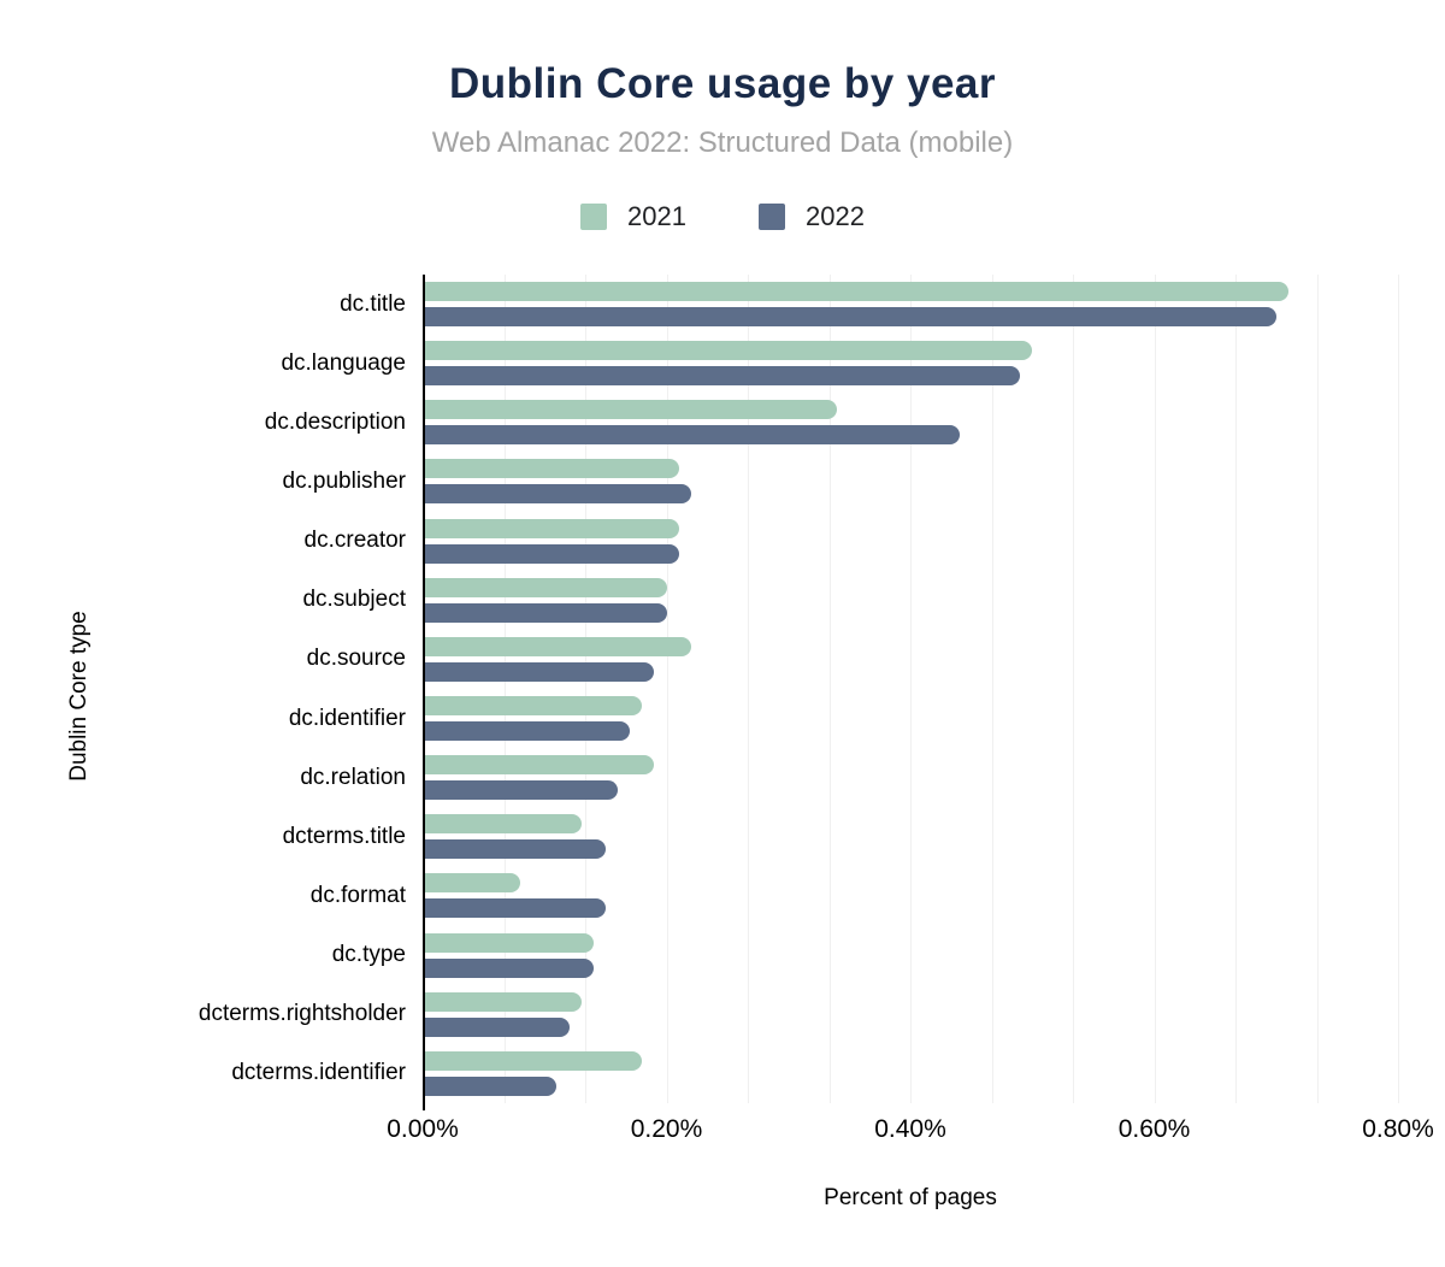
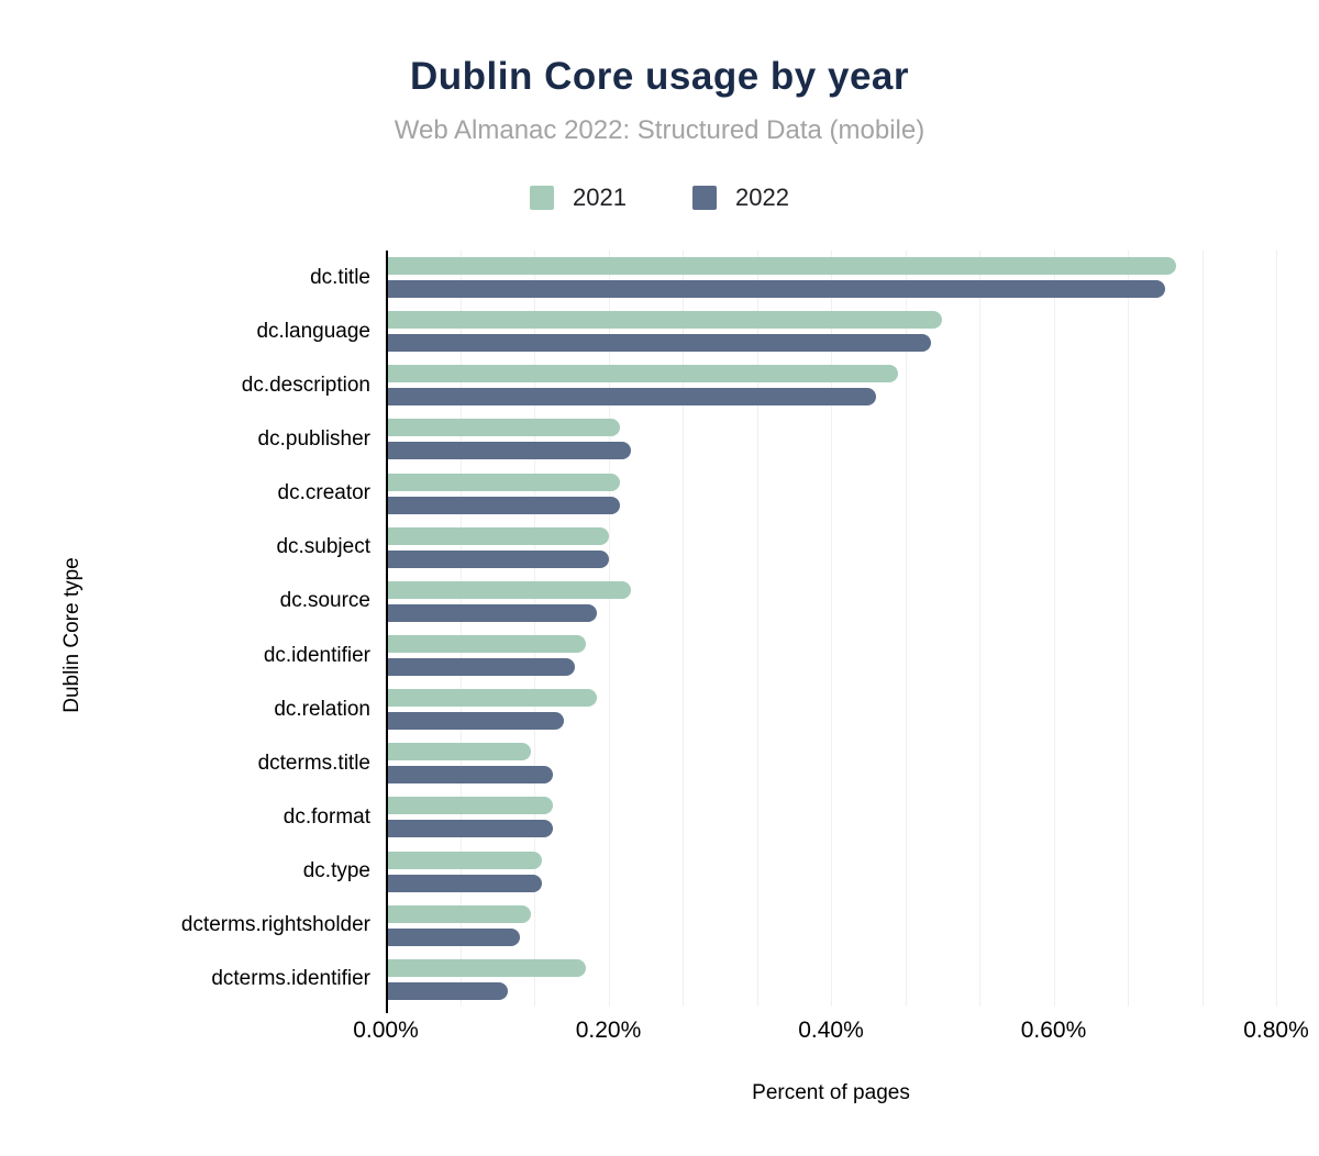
2021/dc.description: 0.34% -> 0.46%
2021/dc.format: 0.08% -> 0.15%
